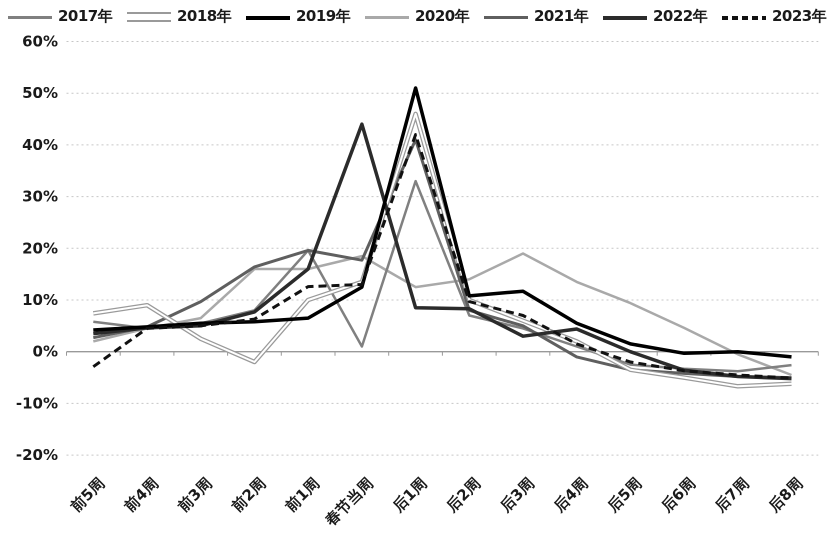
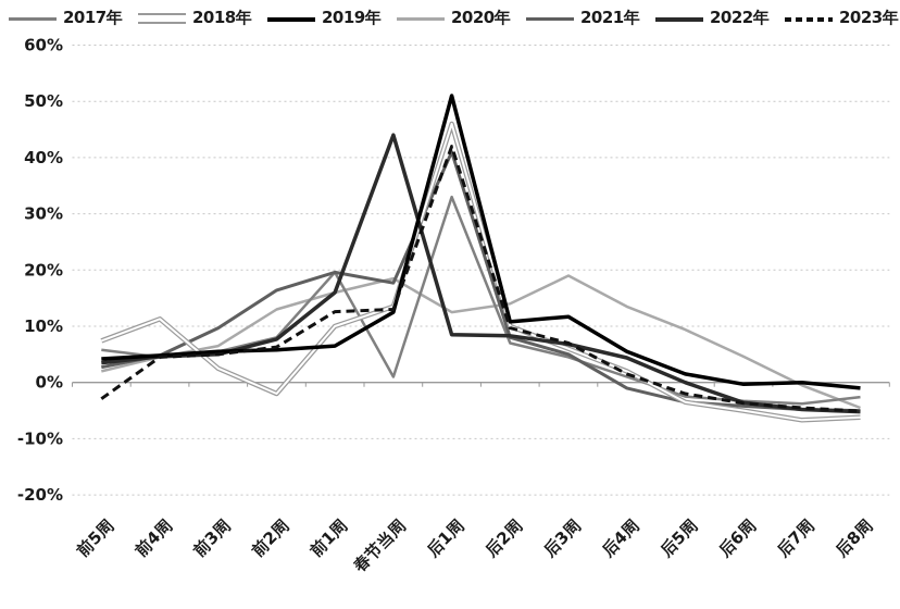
2018年/前4周: 9% -> 11%
2020年/前2周: 16% -> 13%
2022年/后3周: 3% -> 7%
